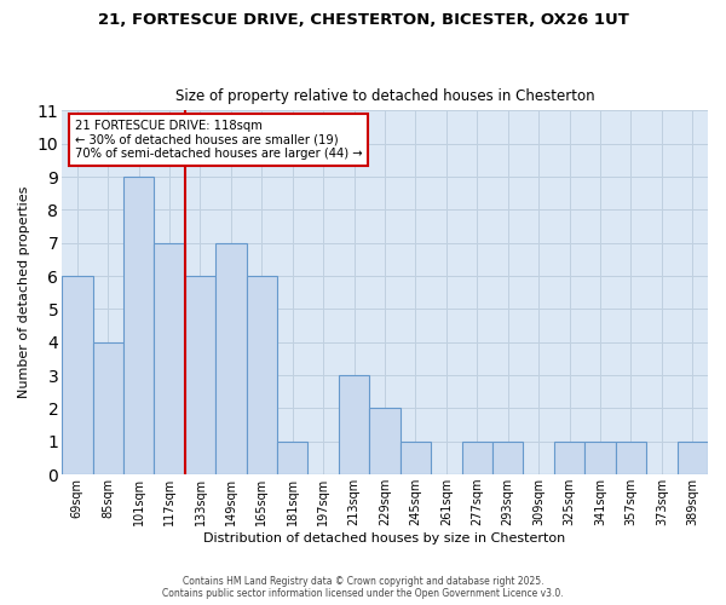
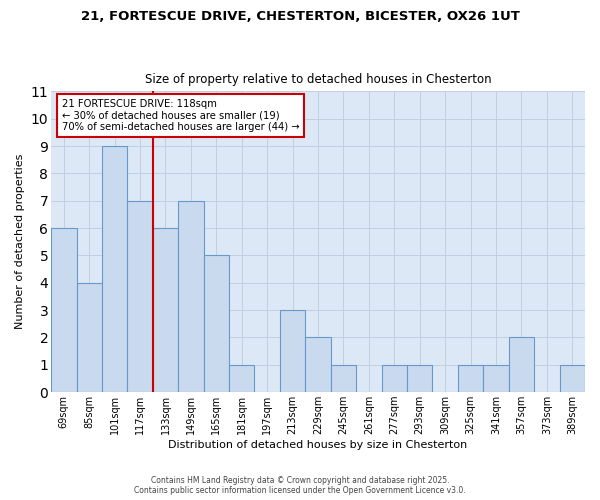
165sqm: 6 -> 5
357sqm: 1 -> 2
